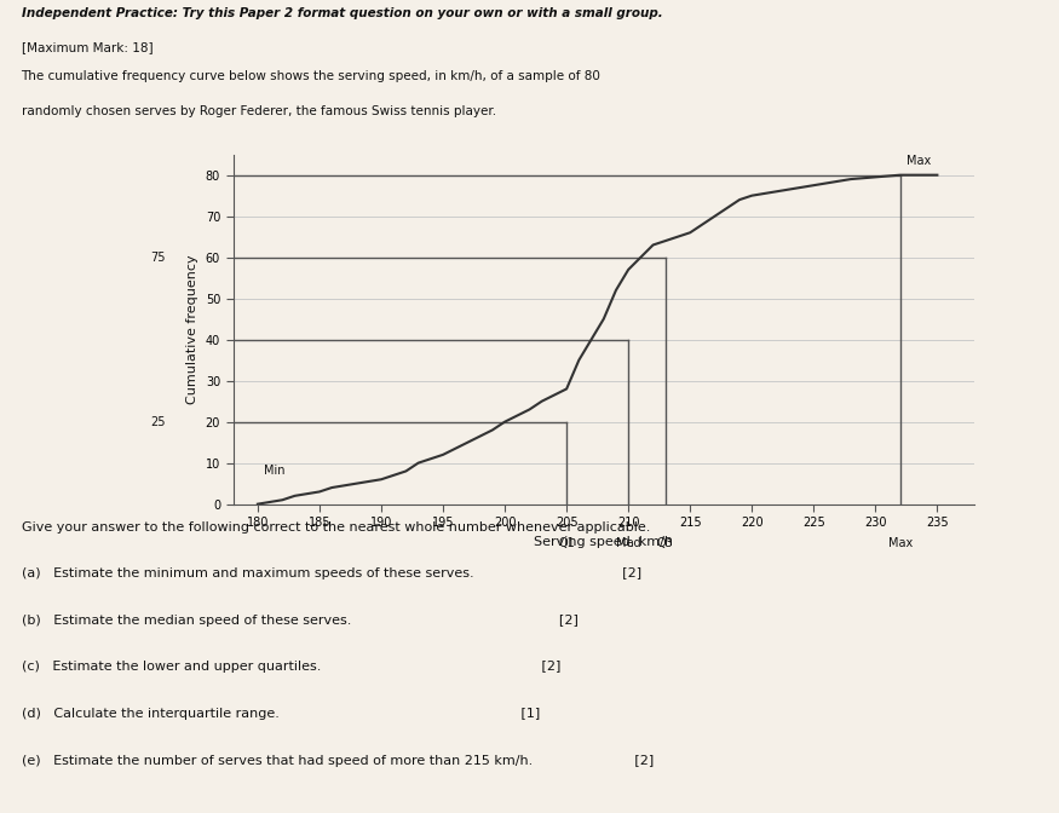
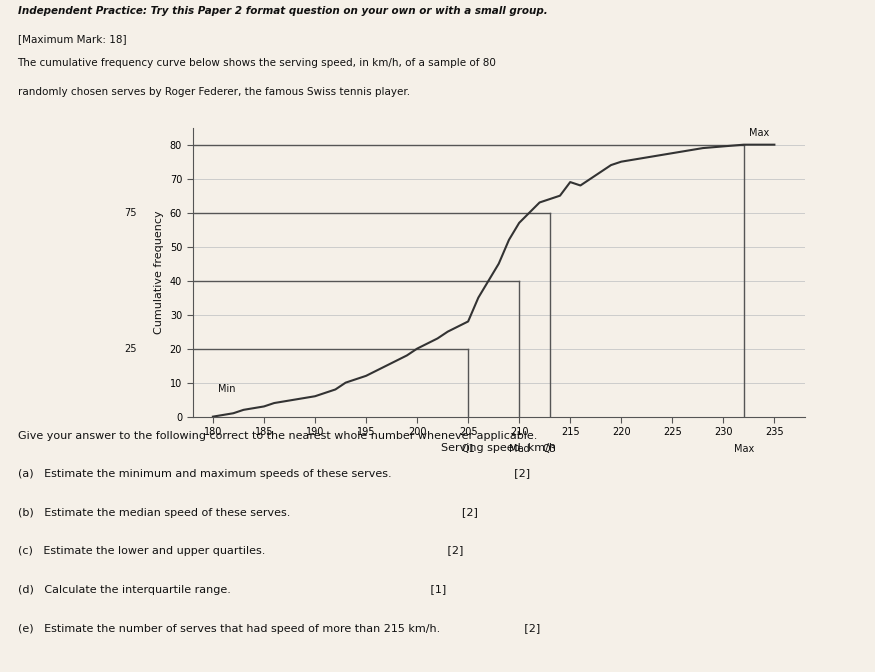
215: 66.0 -> 69.0
